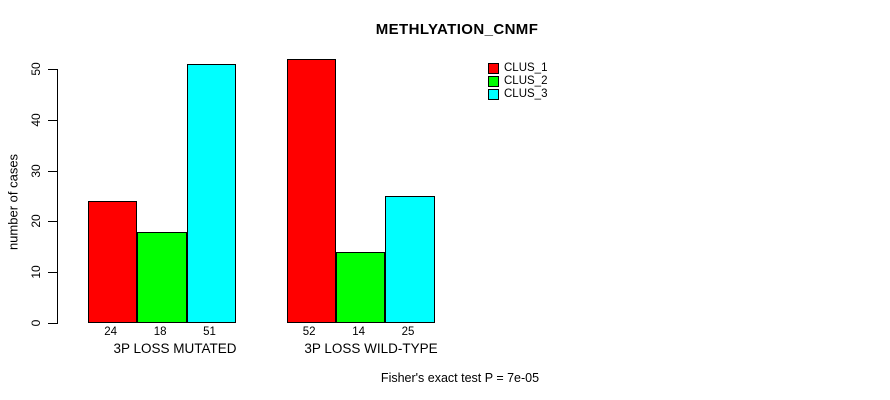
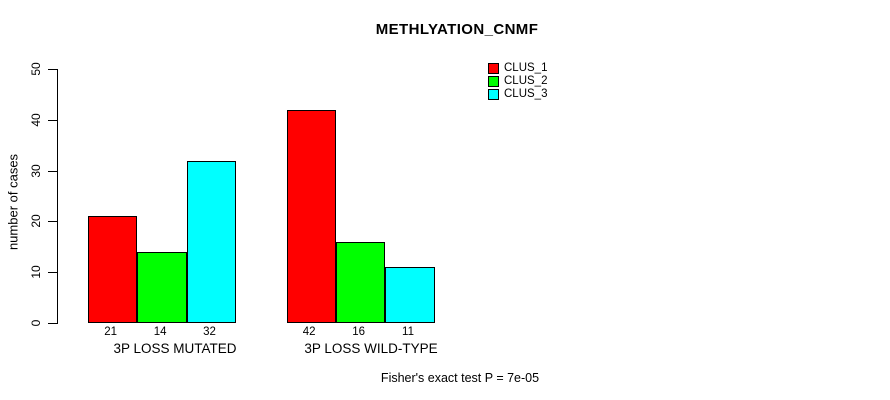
CLUS_1/3P LOSS MUTATED: 24 -> 21
CLUS_2/3P LOSS MUTATED: 18 -> 14
CLUS_3/3P LOSS MUTATED: 51 -> 32
CLUS_1/3P LOSS WILD-TYPE: 52 -> 42
CLUS_2/3P LOSS WILD-TYPE: 14 -> 16
CLUS_3/3P LOSS WILD-TYPE: 25 -> 11
